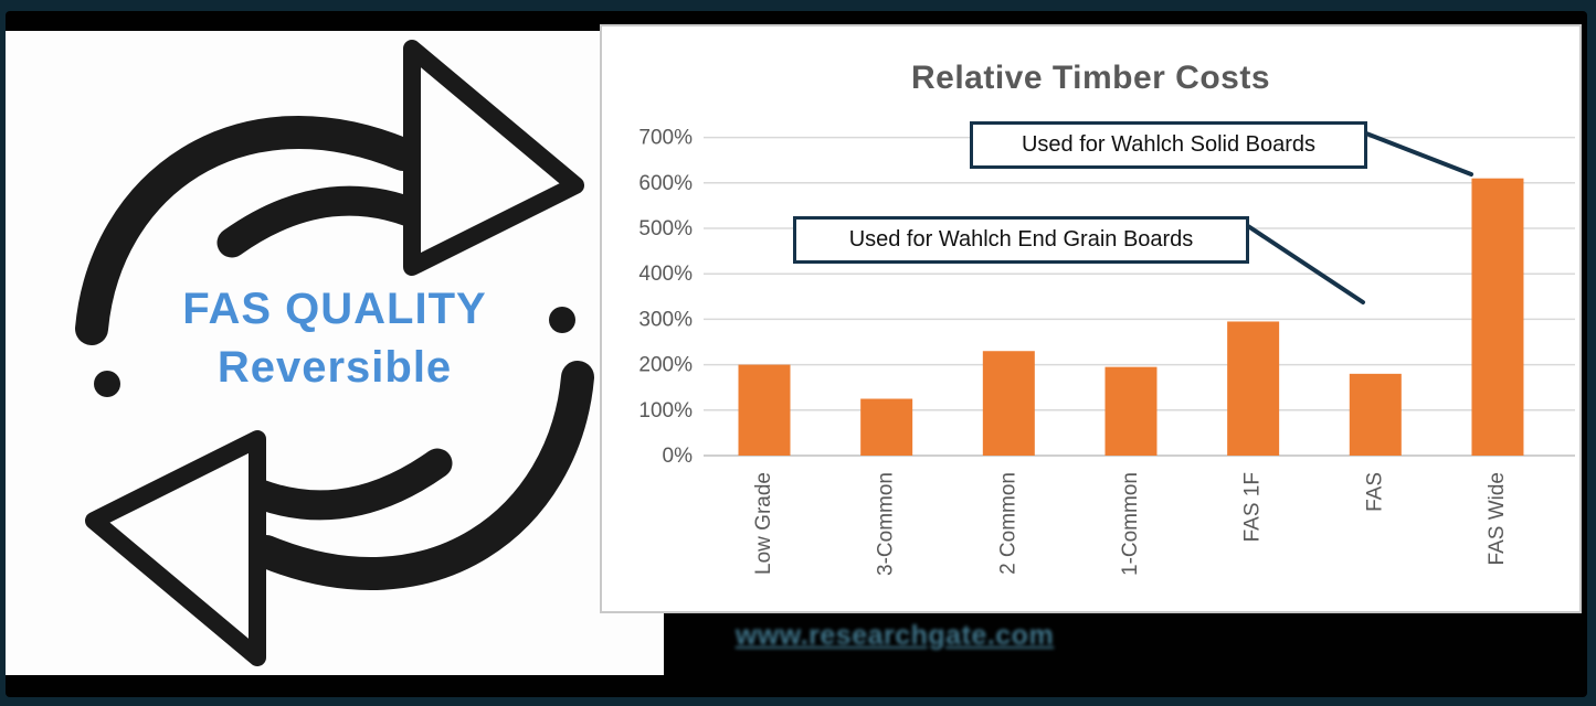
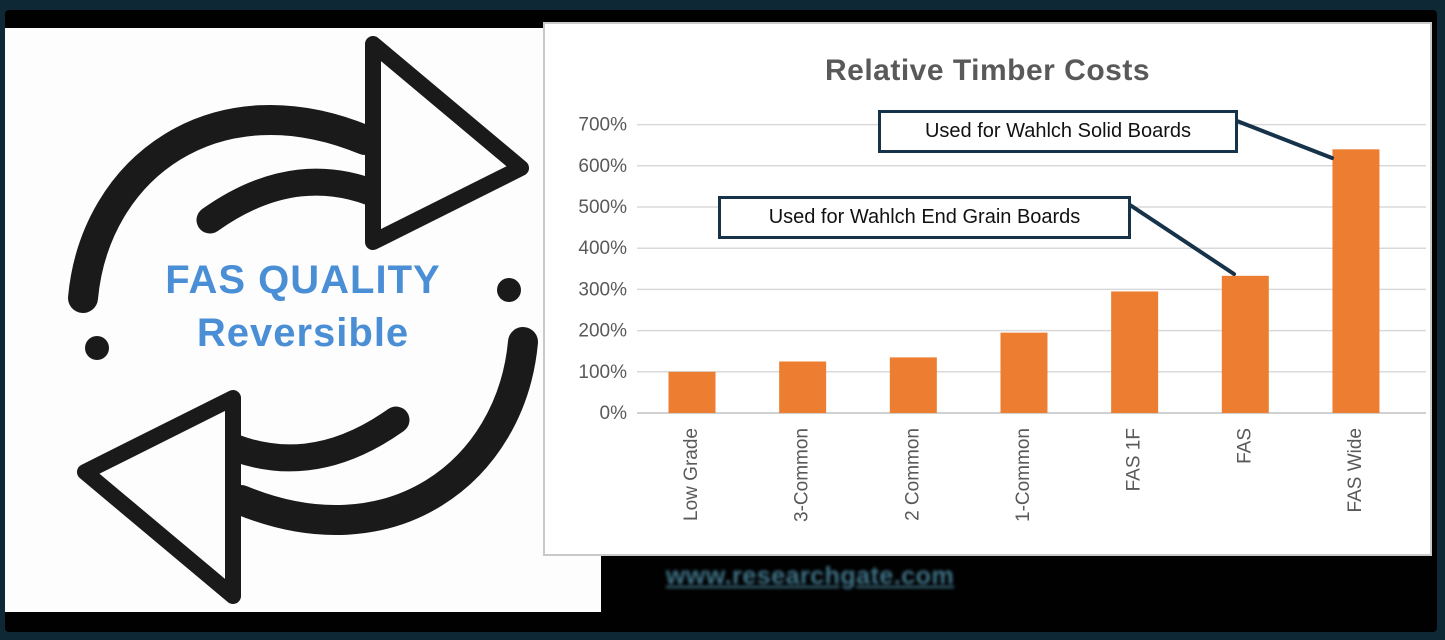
Low Grade: 200% -> 100%
2 Common: 230% -> 140%
FAS: 180% -> 330%
FAS Wide: 610% -> 640%
